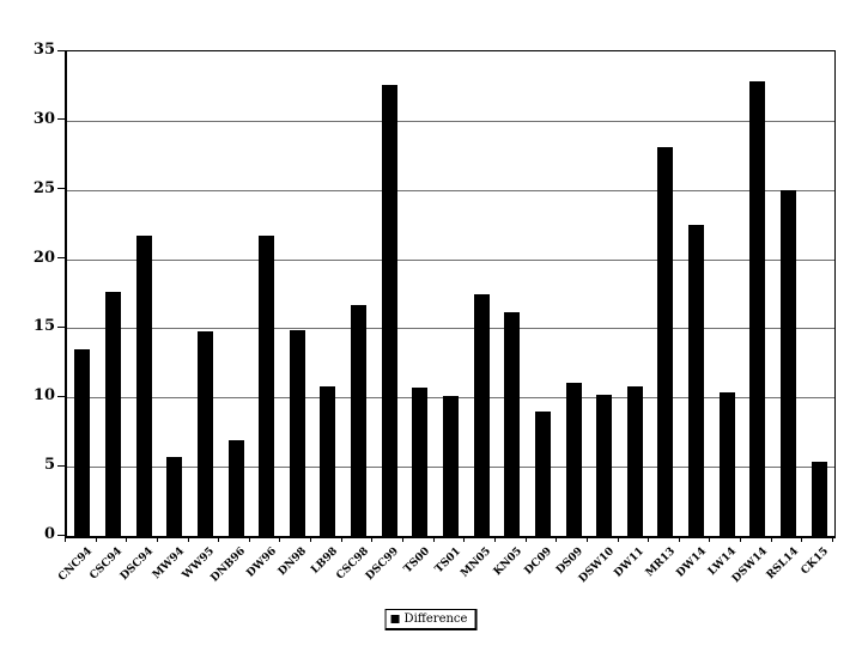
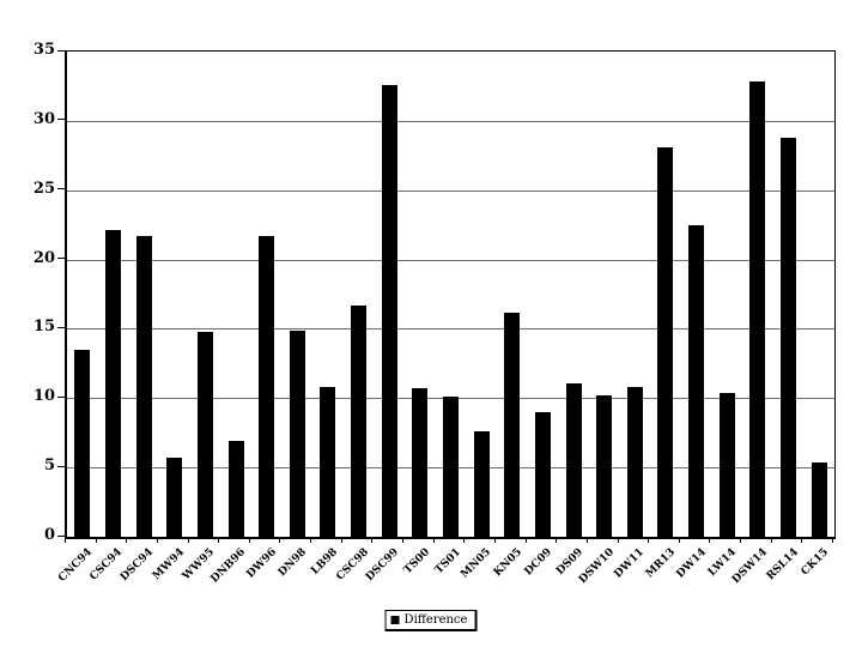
CSC94: 17.6 -> 22.1
MN05: 17.5 -> 7.6
RSL14: 25.0 -> 28.8
